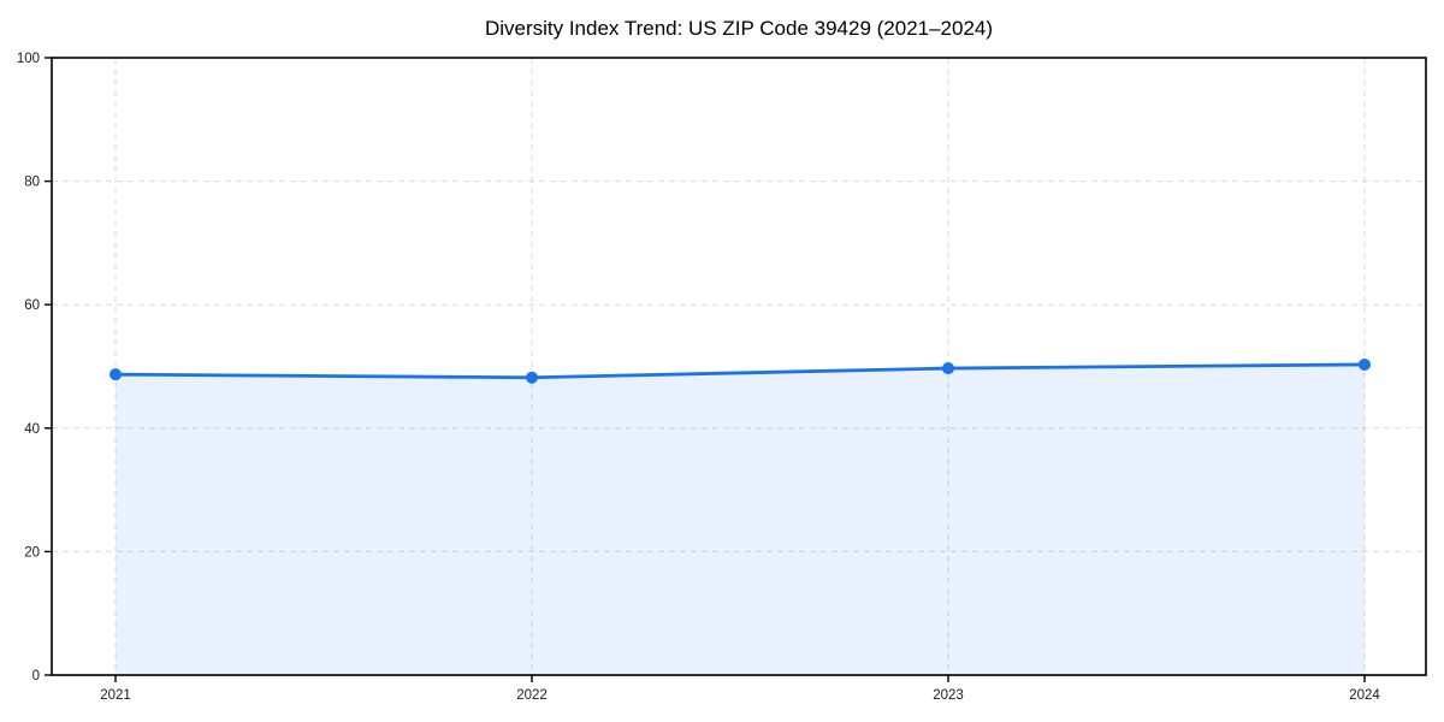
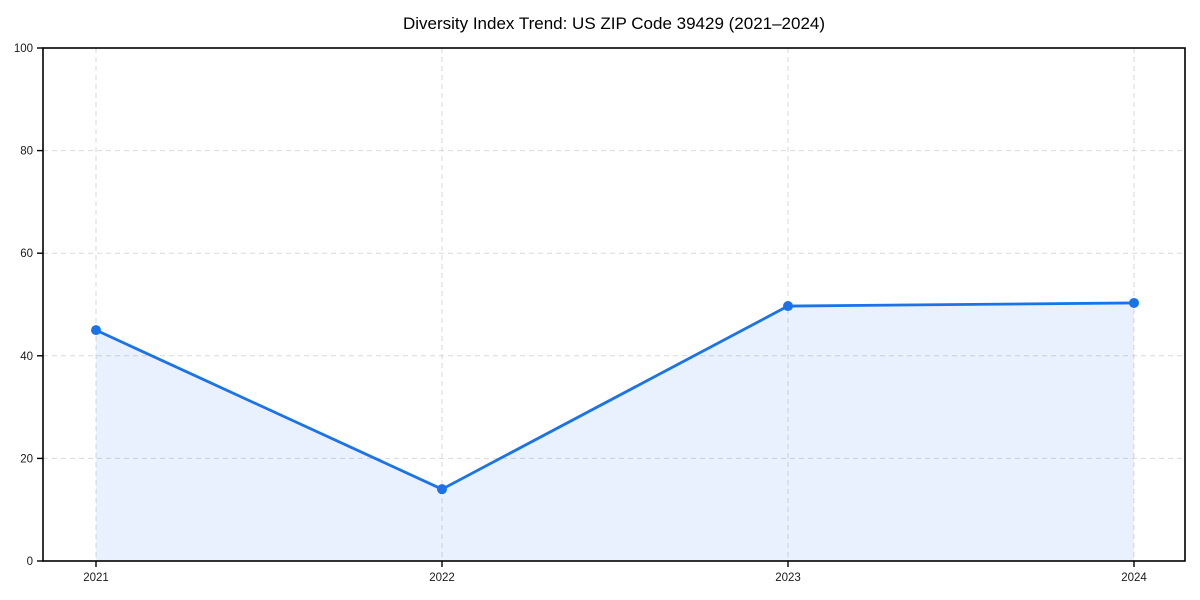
2021: 49 -> 45
2022: 48 -> 14
